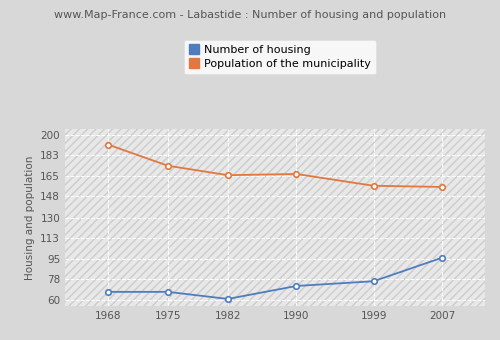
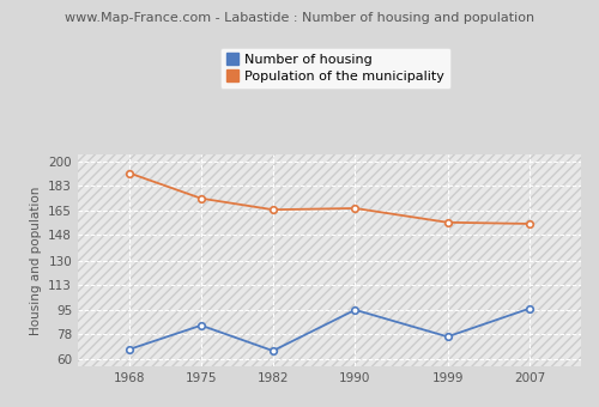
Number of housing/1975: 67 -> 84
Number of housing/1982: 61 -> 66
Number of housing/1990: 72 -> 95
